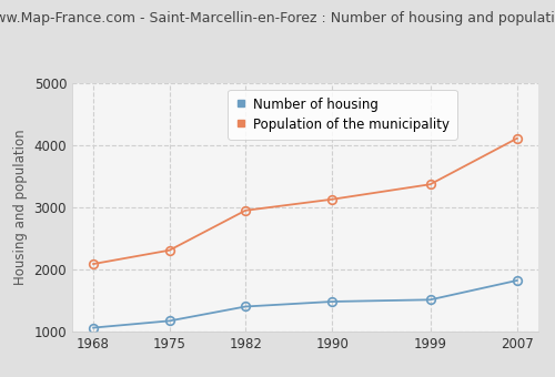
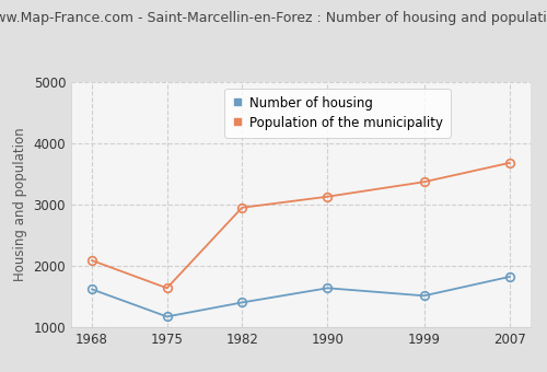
Number of housing/1968: 1060 -> 1620
Population of the municipality/1975: 2310 -> 1640
Number of housing/1990: 1480 -> 1640
Population of the municipality/2007: 4110 -> 3680
